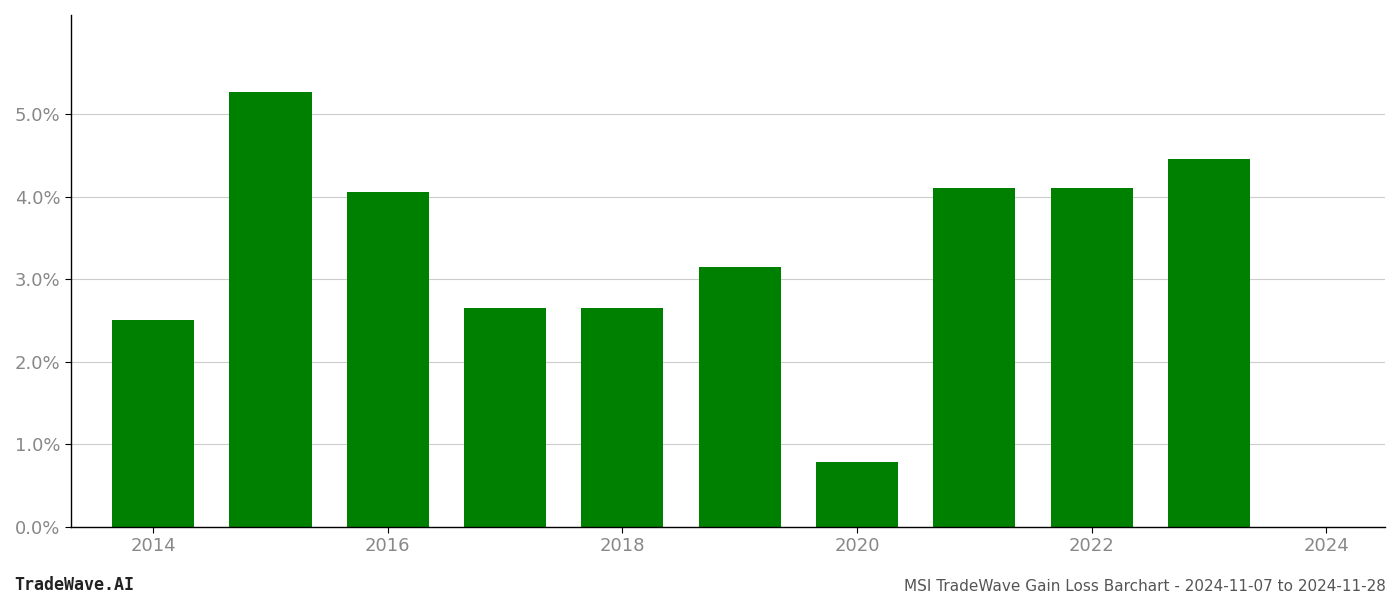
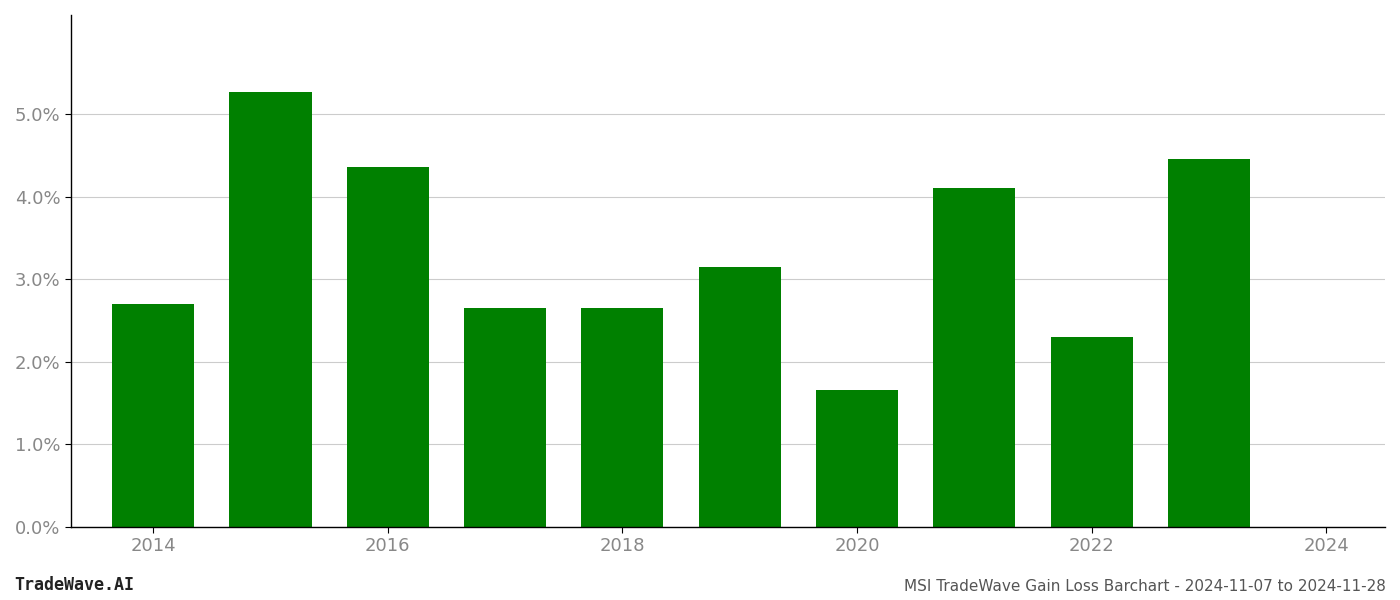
2014: 2.50% -> 2.70%
2016: 4.05% -> 4.36%
2020: 0.78% -> 1.66%
2022: 4.10% -> 2.30%
